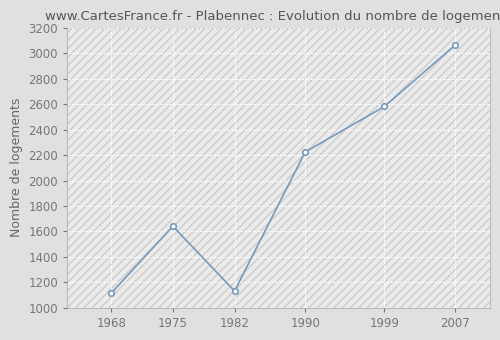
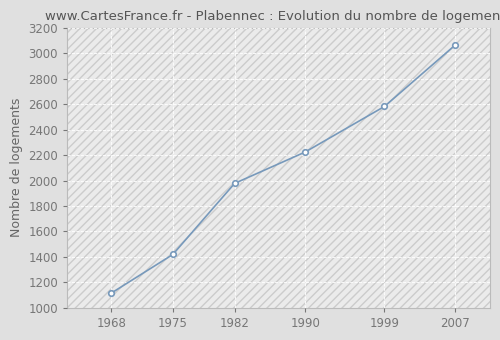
1975: 1640 -> 1420
1982: 1130 -> 1980
